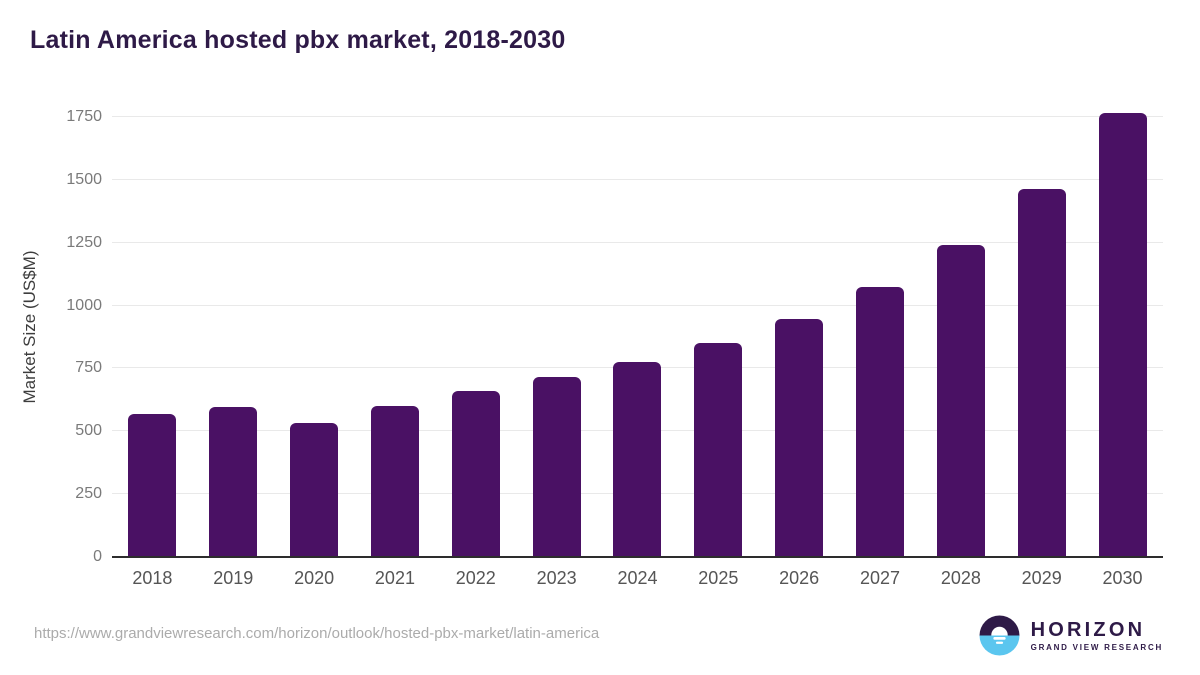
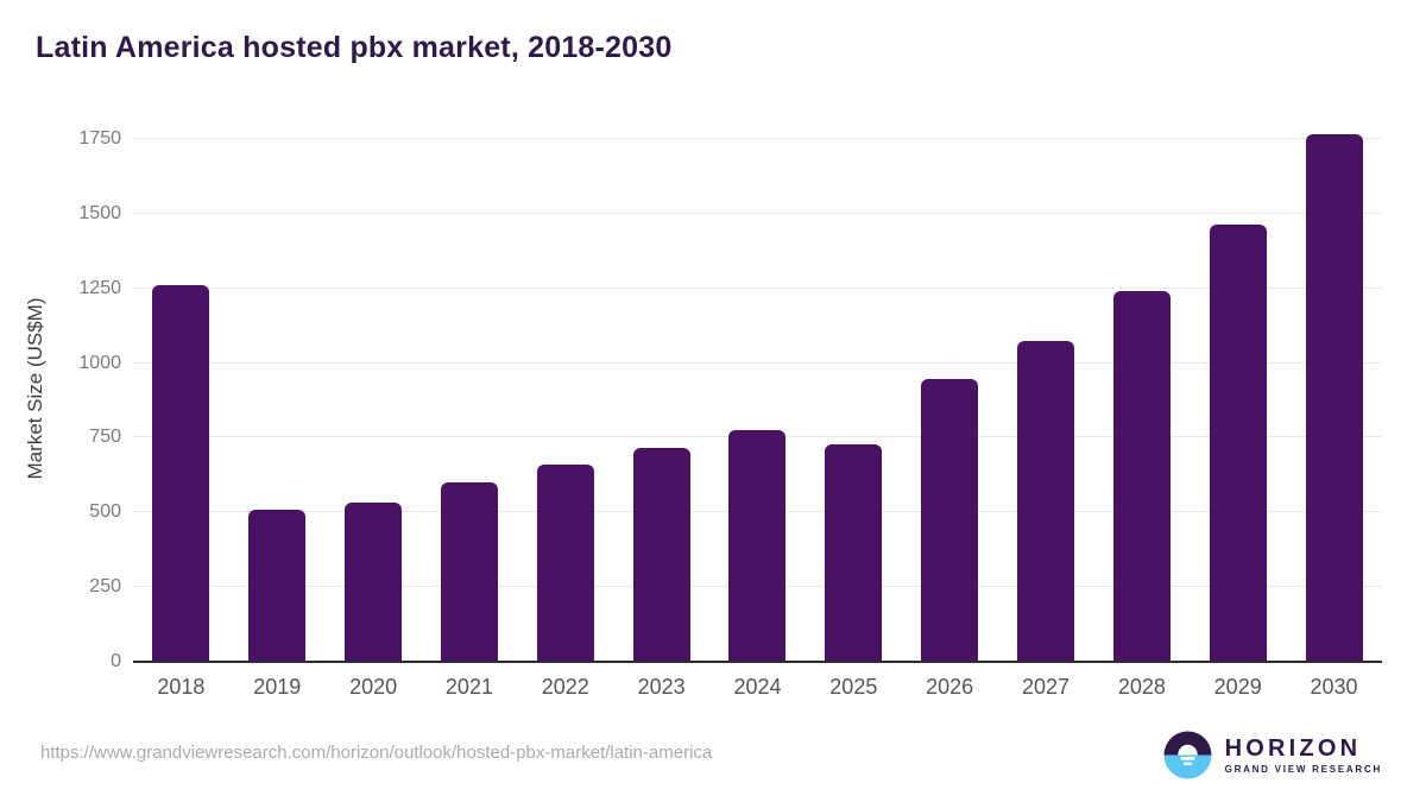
2018: 570 -> 1260
2019: 600 -> 510
2025: 850 -> 730
